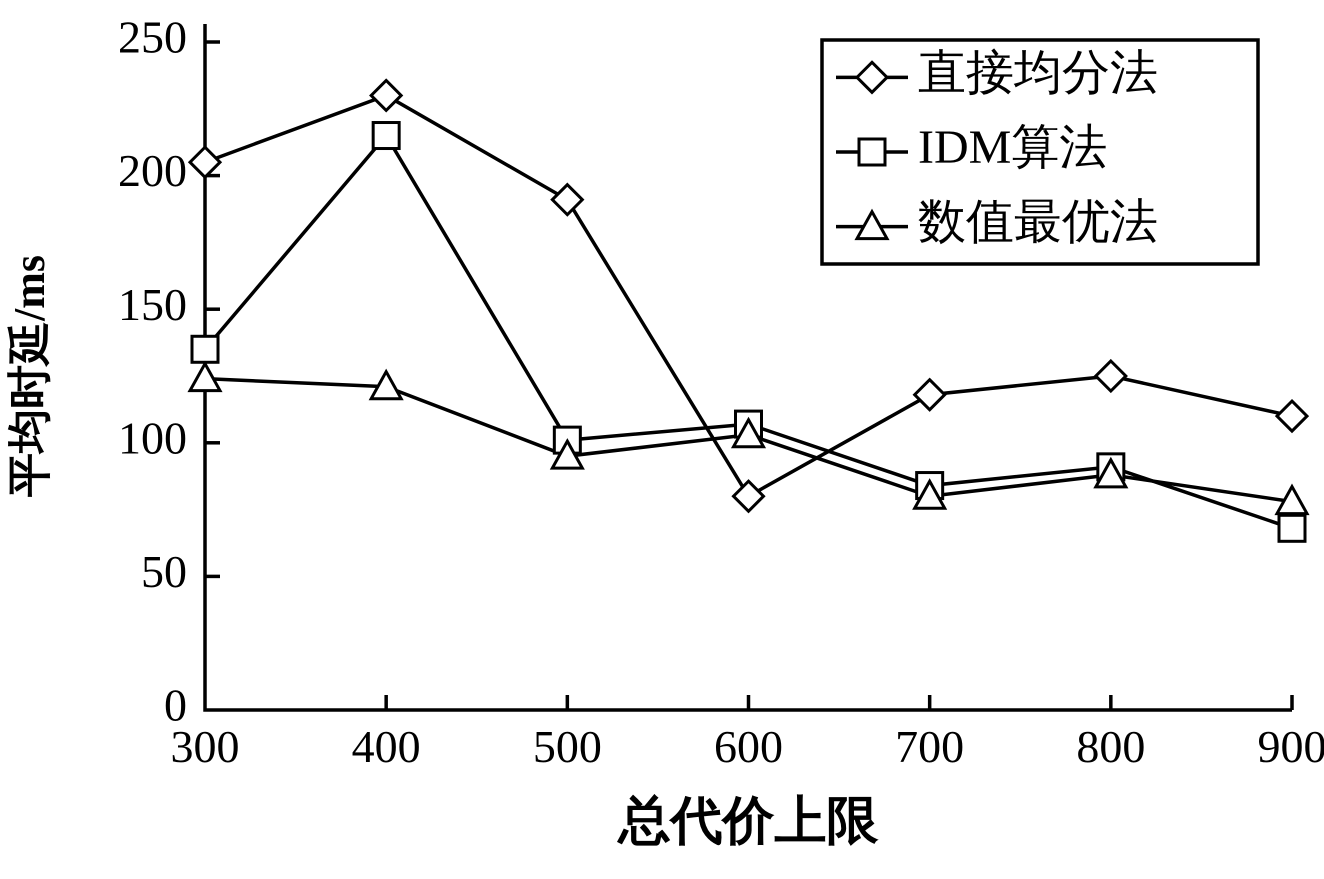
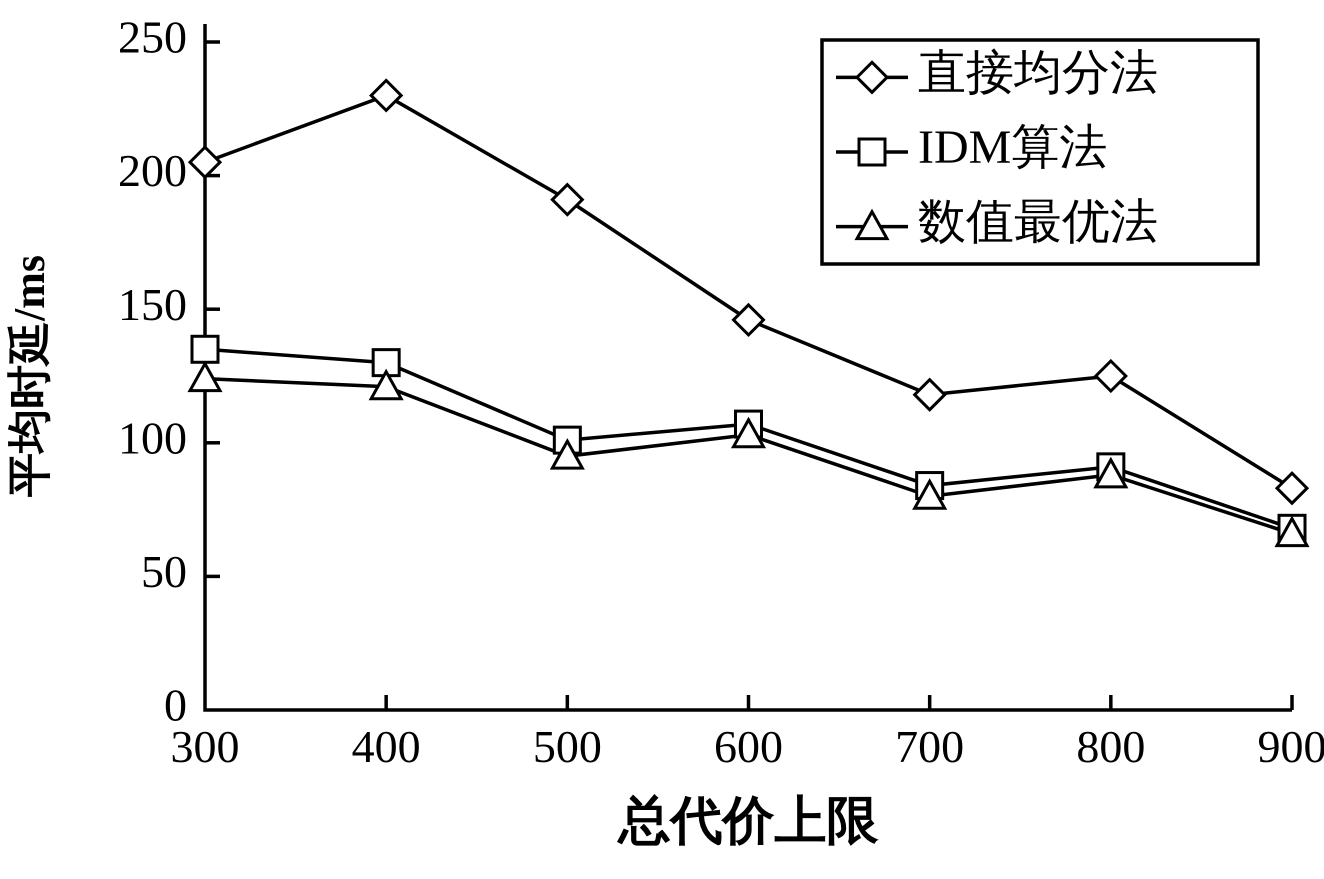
IDM算法/400: 215 -> 130
直接均分法/600: 80 -> 146
直接均分法/900: 110 -> 83
数值最优法/900: 78 -> 66
